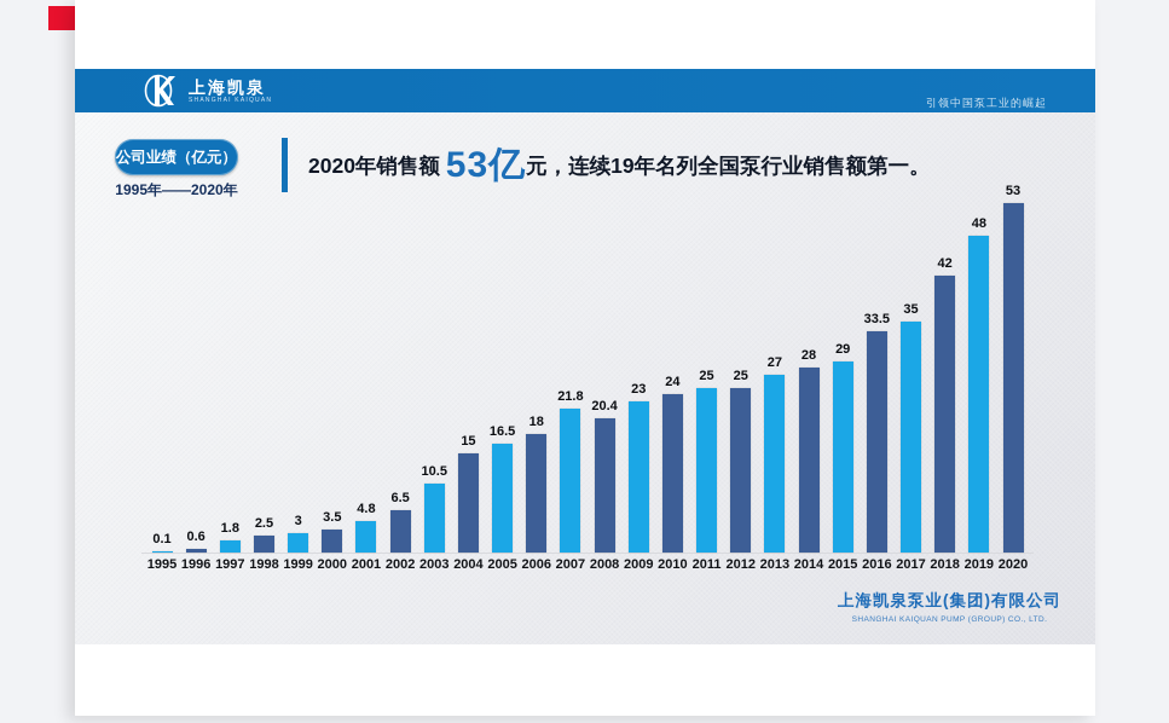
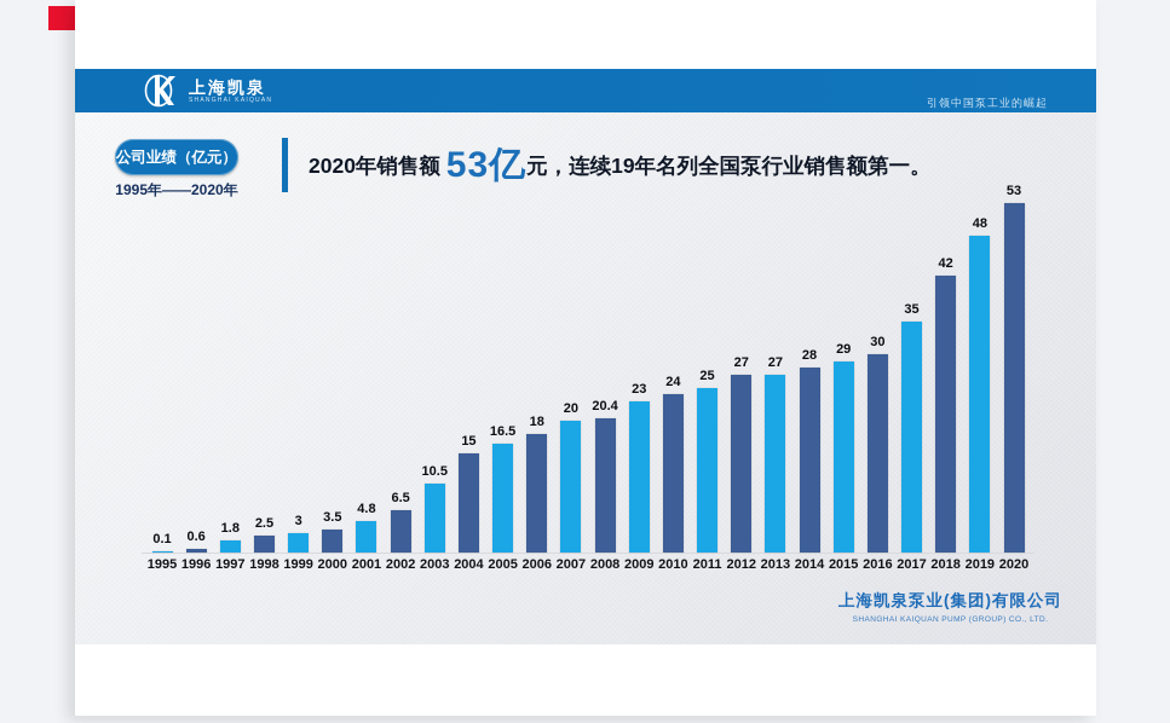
2007: 21.8 -> 20
2012: 25 -> 27
2016: 33.5 -> 30
